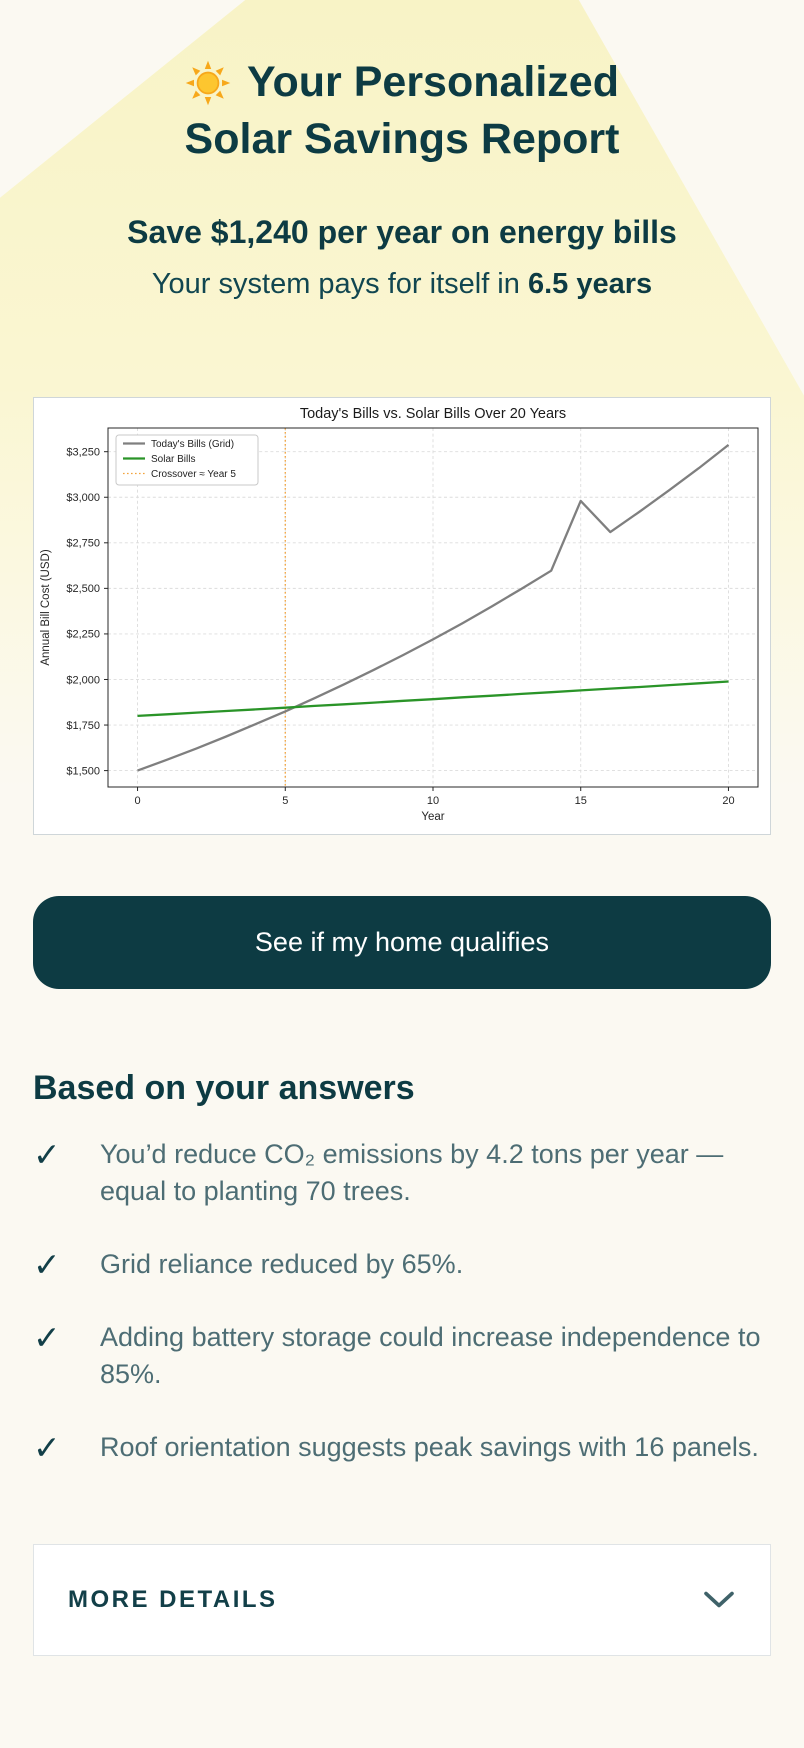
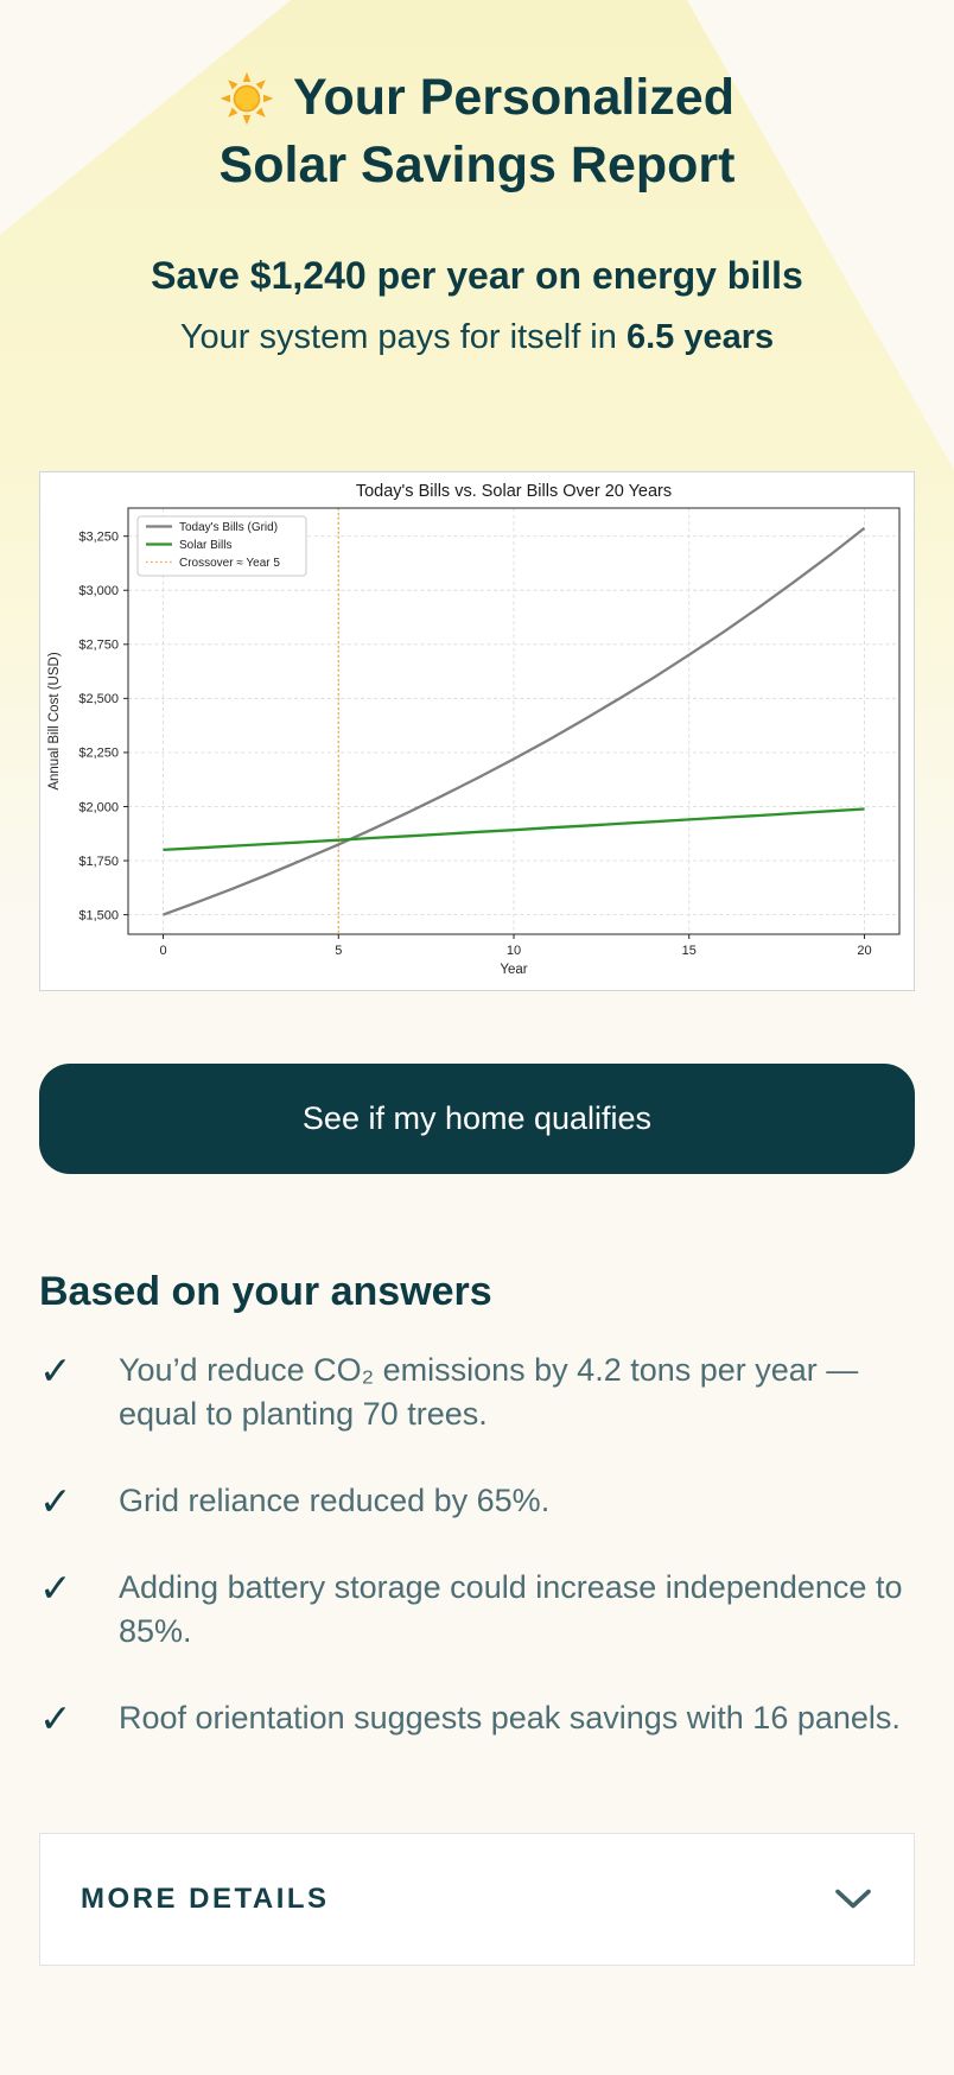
Today's Bills (Grid)/15: $2980 -> $2700
